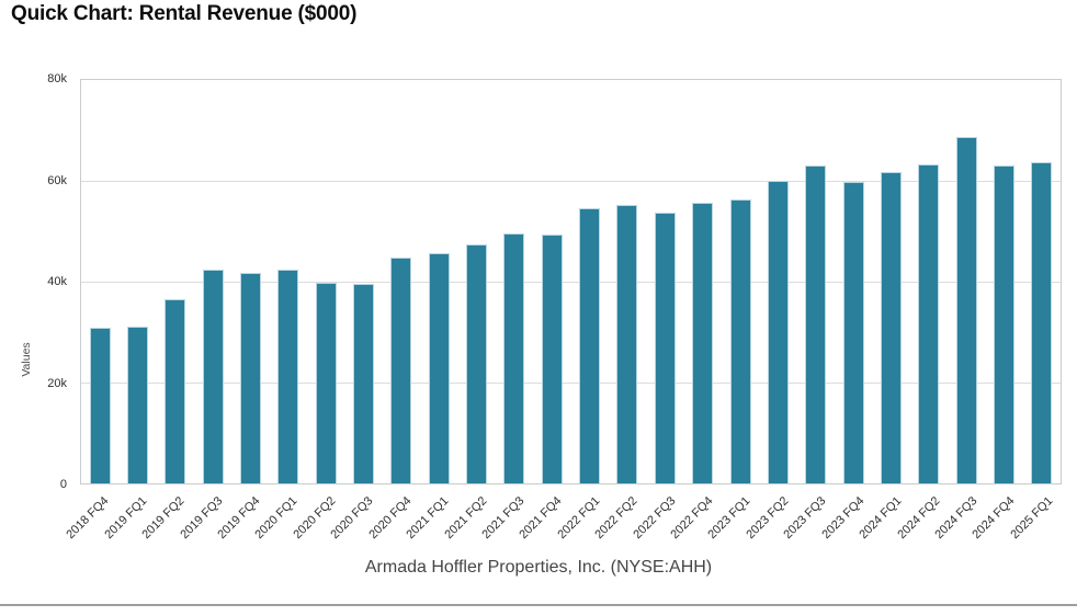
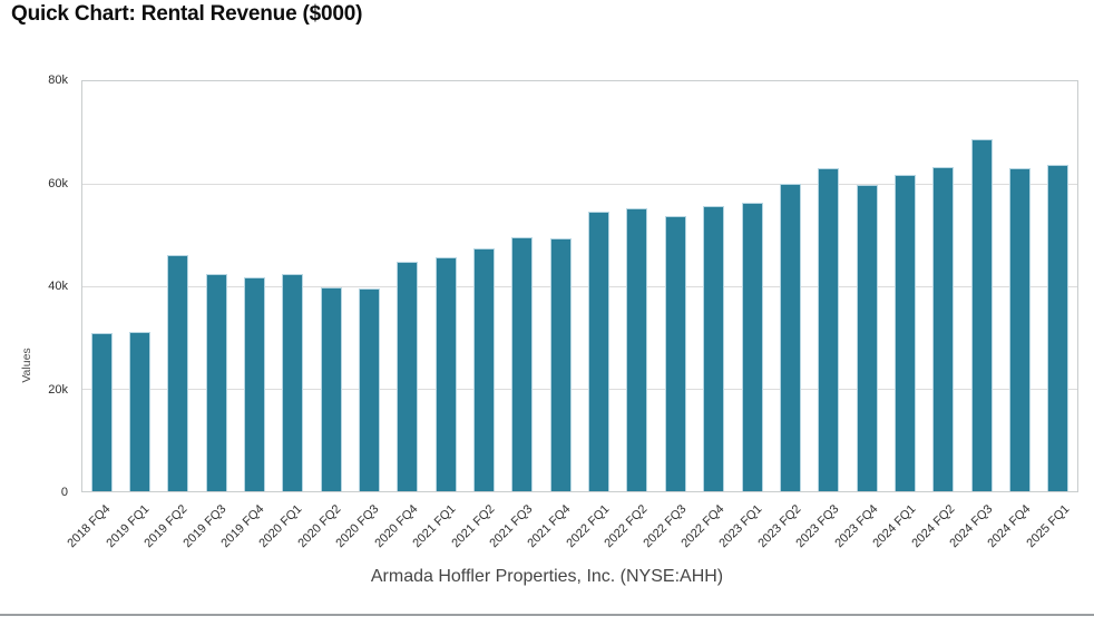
2019 FQ2: 36k -> 46k
